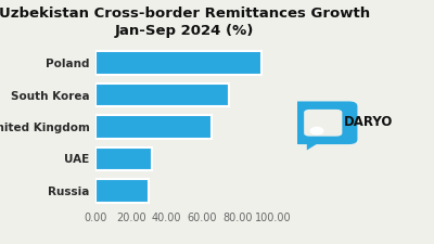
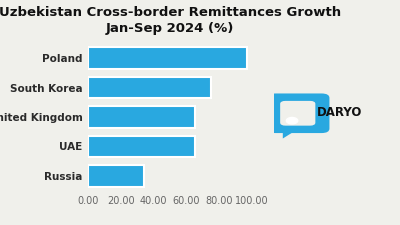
Poland: 93 -> 97
UAE: 32 -> 65
Russia: 30 -> 34
